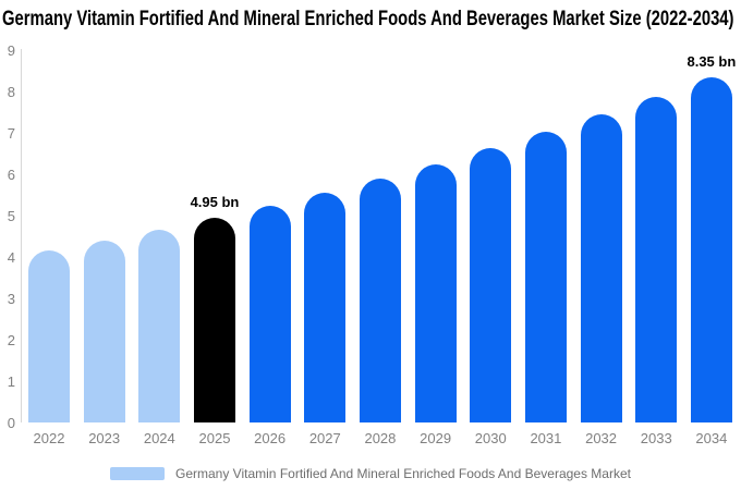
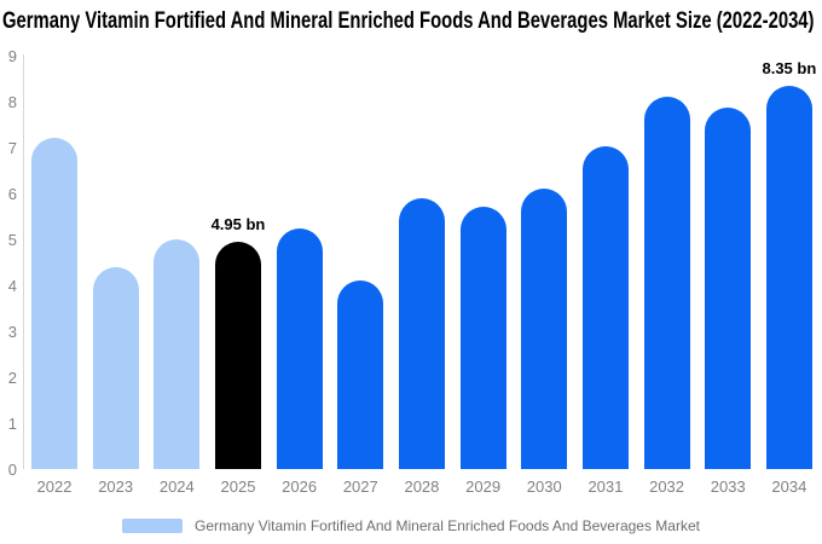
2022: 4.2 -> 7.2
2024: 4.7 -> 5.0
2027: 5.6 -> 4.1
2029: 6.2 -> 5.7
2030: 6.6 -> 6.1
2032: 7.4 -> 8.1
